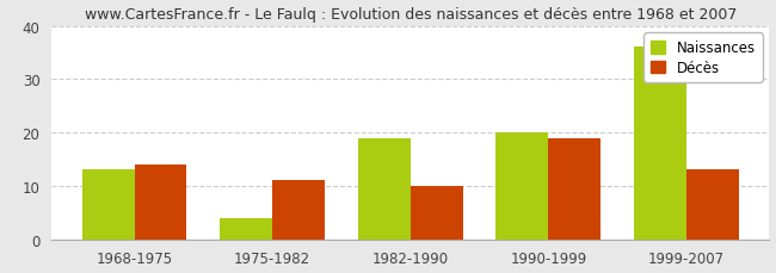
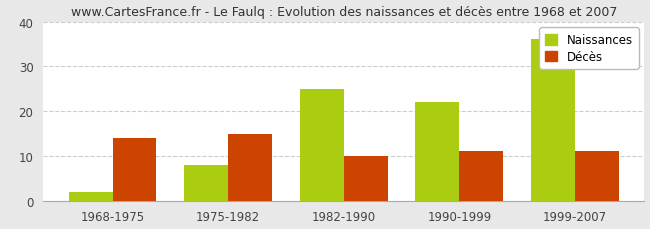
Naissances/1968-1975: 13 -> 2
Naissances/1975-1982: 4 -> 8
Décès/1975-1982: 11 -> 15
Naissances/1982-1990: 19 -> 25
Naissances/1990-1999: 20 -> 22
Décès/1990-1999: 19 -> 11
Décès/1999-2007: 13 -> 11
